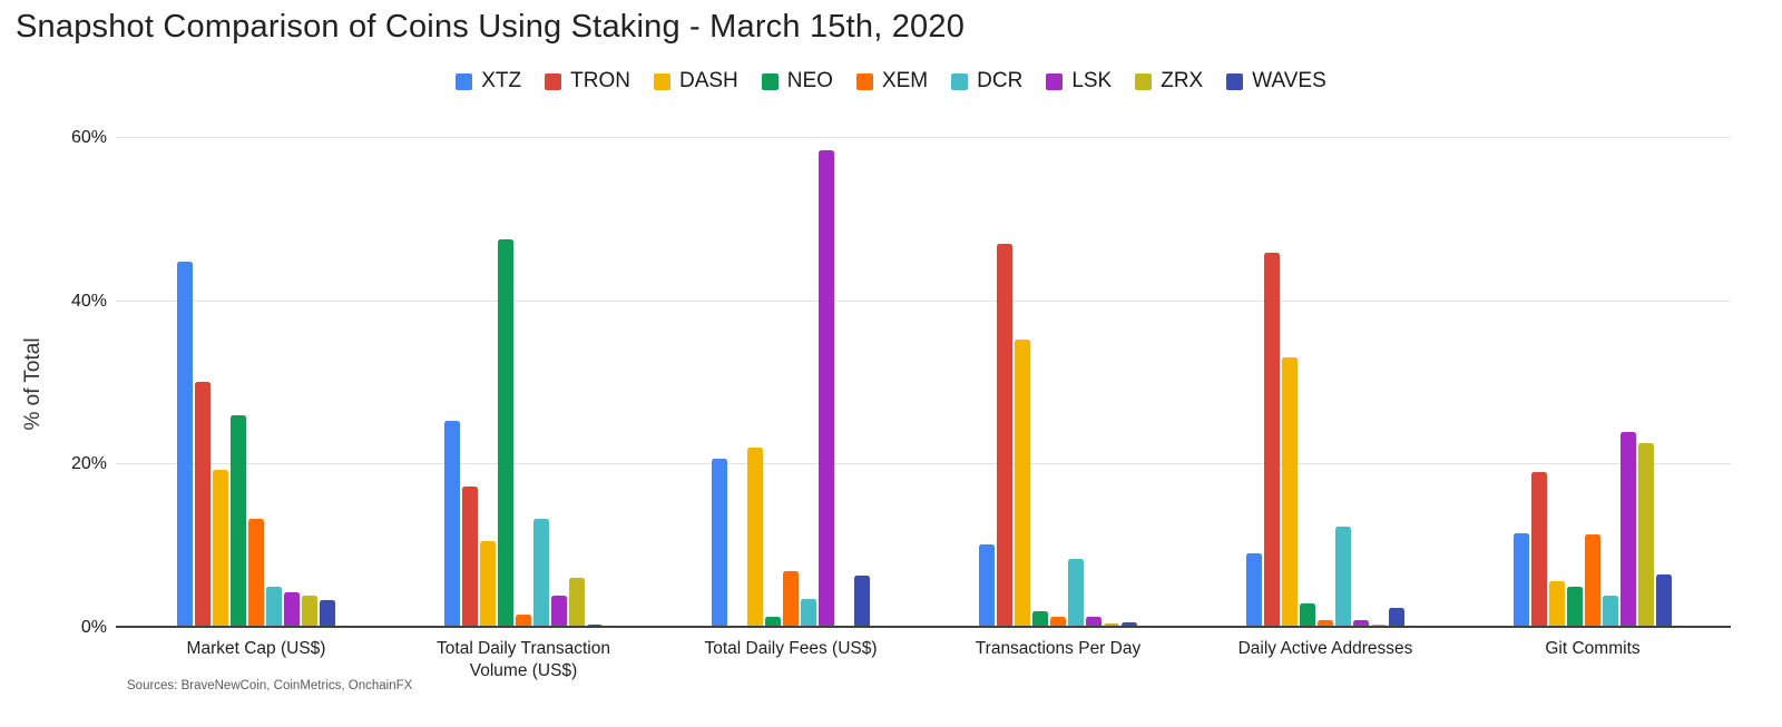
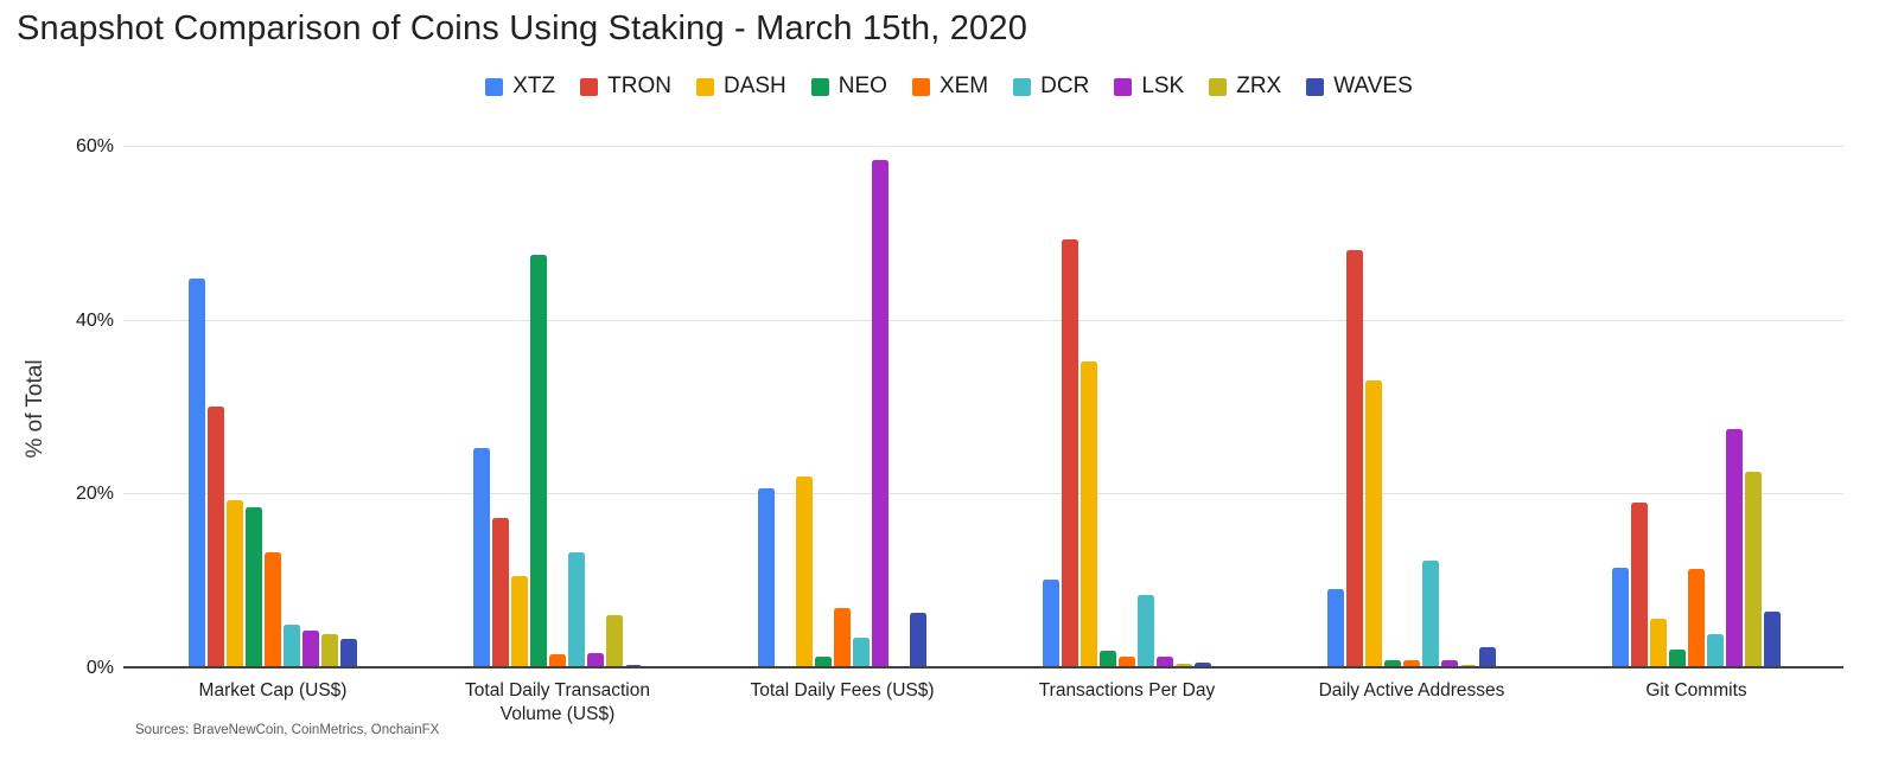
NEO/Market Cap (US$): 26% -> 19%
LSK/Total Daily Transaction Volume (US$): 4% -> 2%
TRON/Transactions Per Day: 47% -> 49%
TRON/Daily Active Addresses: 46% -> 48%
NEO/Daily Active Addresses: 3% -> 1%
NEO/Git Commits: 5% -> 2%
LSK/Git Commits: 24% -> 28%
